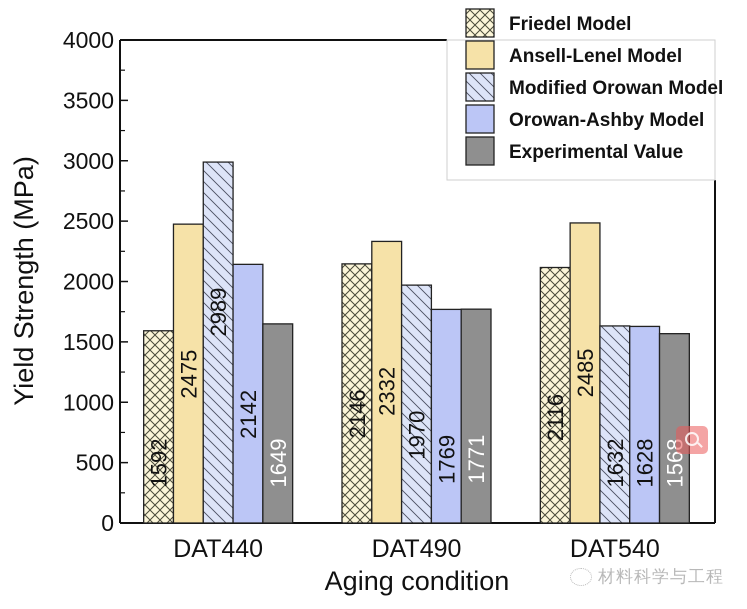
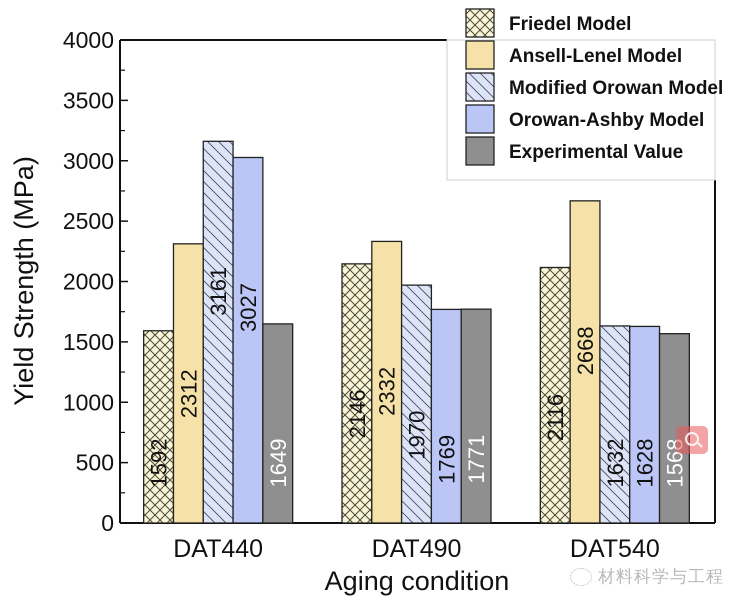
Ansell-Lenel Model/DAT440: 2475 -> 2312
Modified Orowan Model/DAT440: 2989 -> 3161
Orowan-Ashby Model/DAT440: 2142 -> 3027
Ansell-Lenel Model/DAT540: 2485 -> 2668
